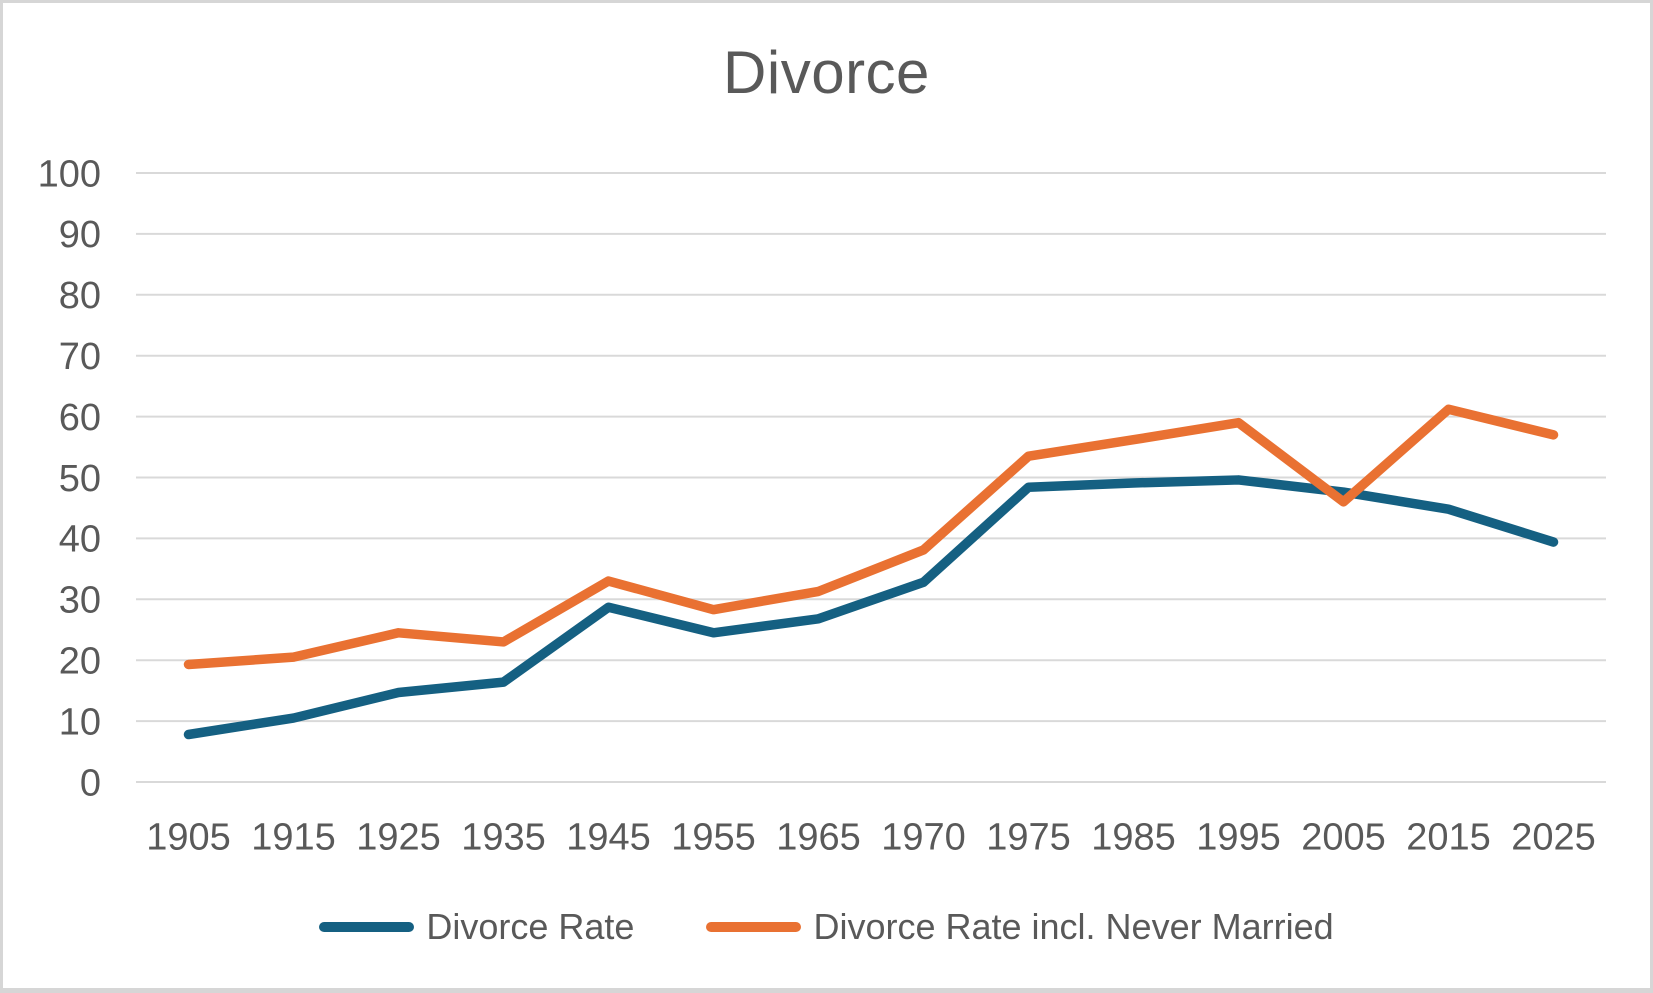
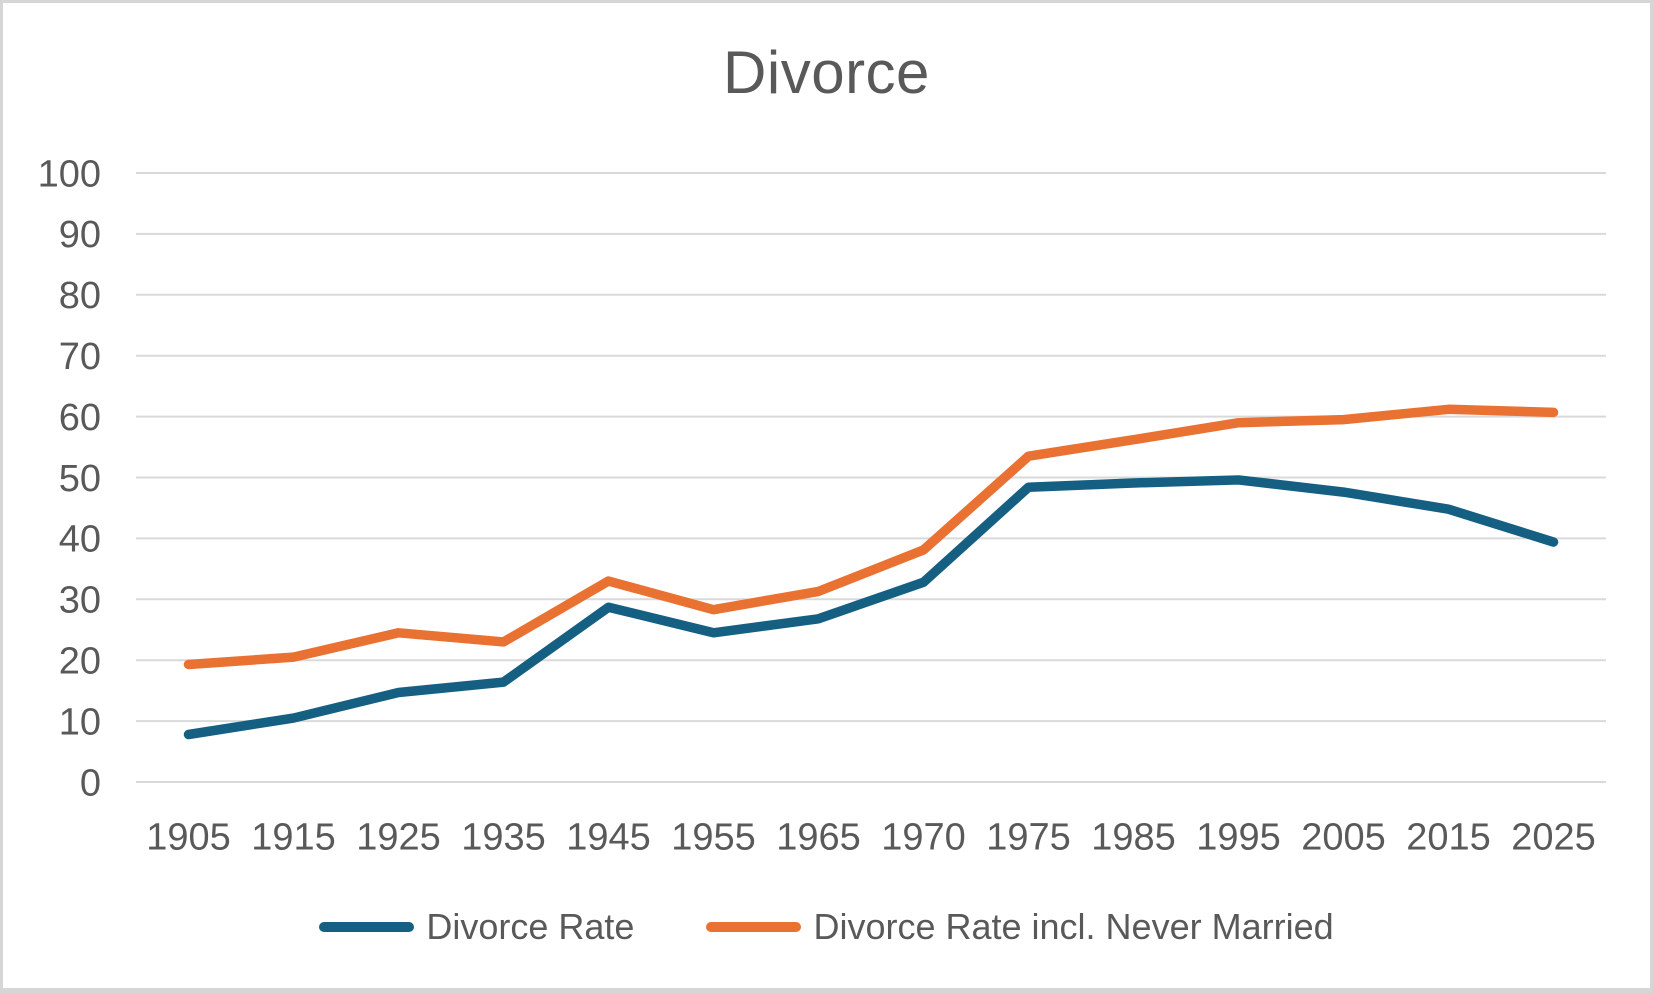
Divorce Rate incl. Never Married/2005: 46 -> 60
Divorce Rate incl. Never Married/2025: 57 -> 61
